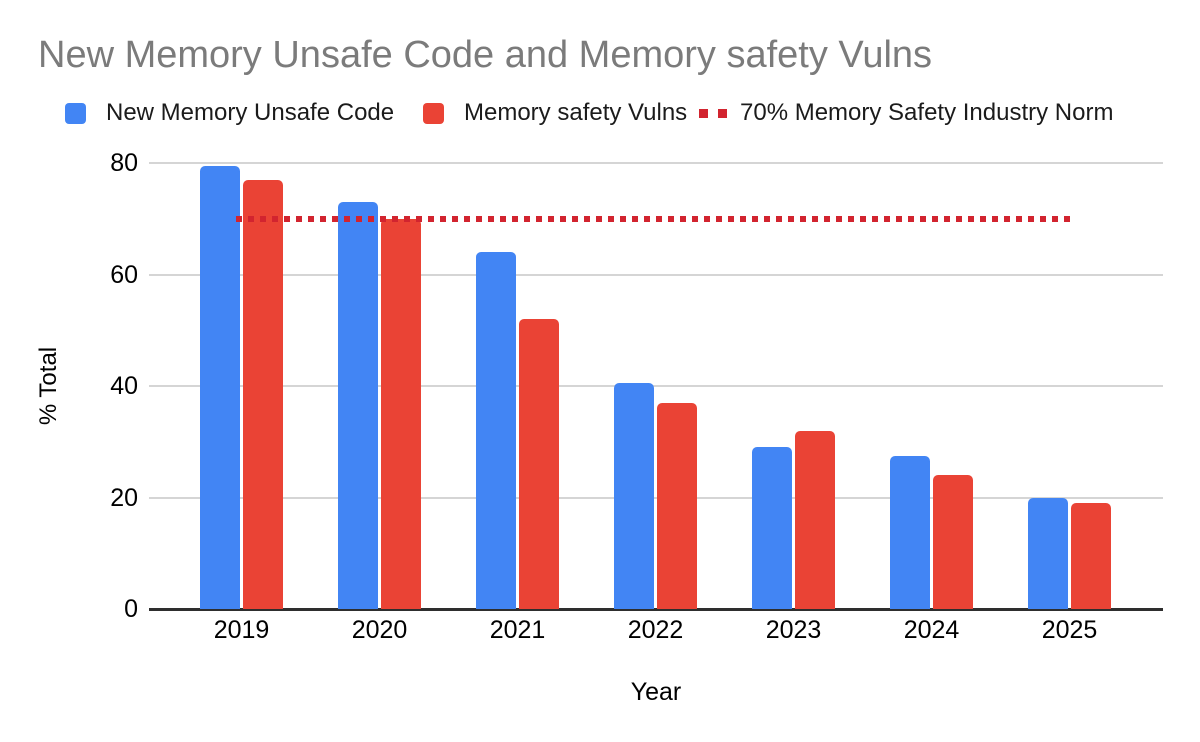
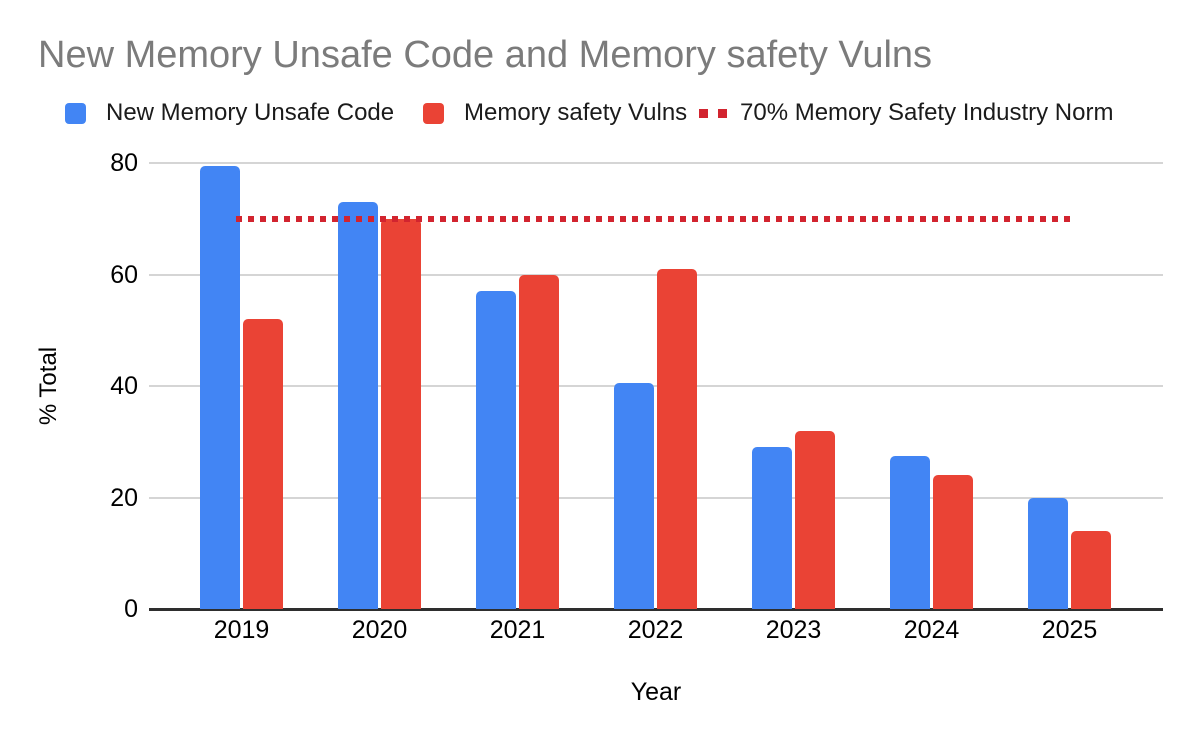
Memory safety Vulns/2019: 77 -> 52
New Memory Unsafe Code/2021: 64 -> 57
Memory safety Vulns/2021: 52 -> 60
Memory safety Vulns/2022: 37 -> 61
Memory safety Vulns/2025: 19 -> 14
